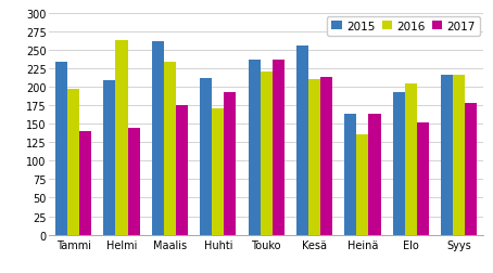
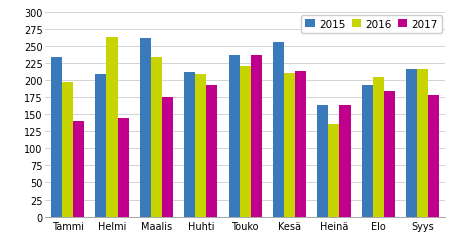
2016/Huhti: 170 -> 209
2017/Elo: 152 -> 184
